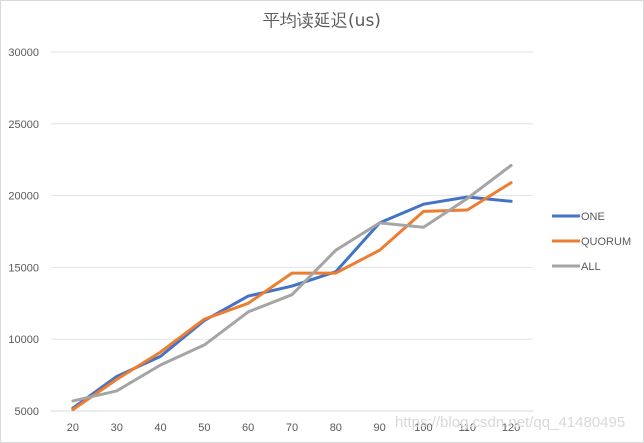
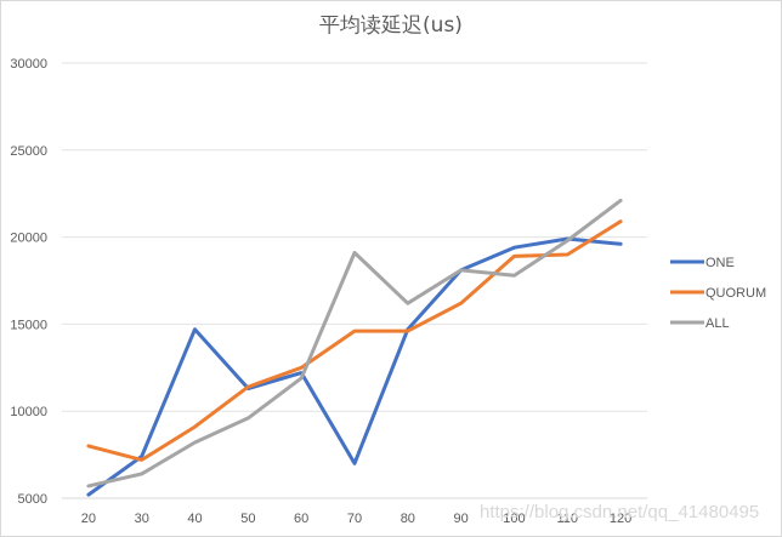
QUORUM/20: 5100 -> 8000
ONE/40: 8800 -> 14700
ONE/60: 13000 -> 12200
ONE/70: 13700 -> 7000
ALL/70: 13100 -> 19100
